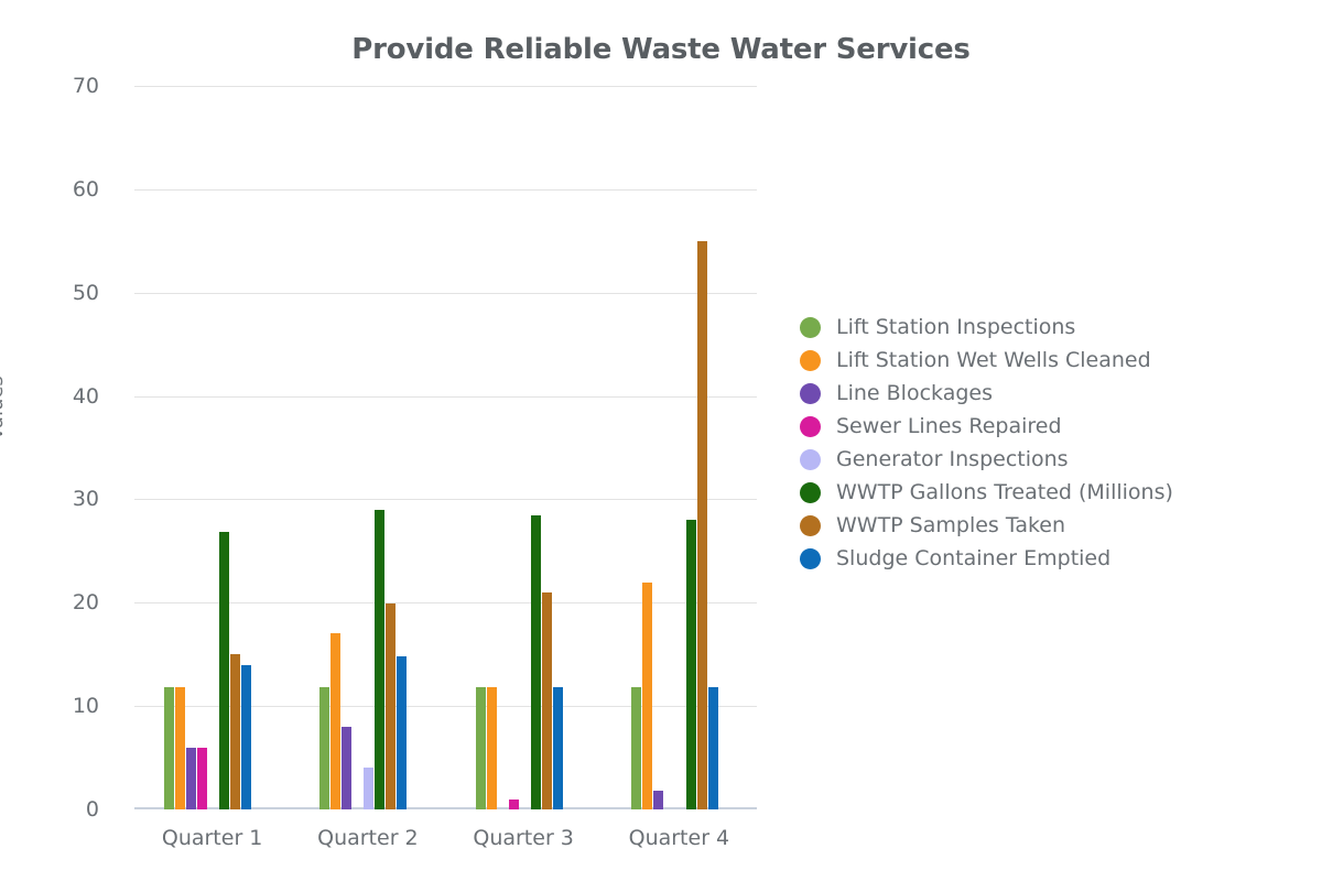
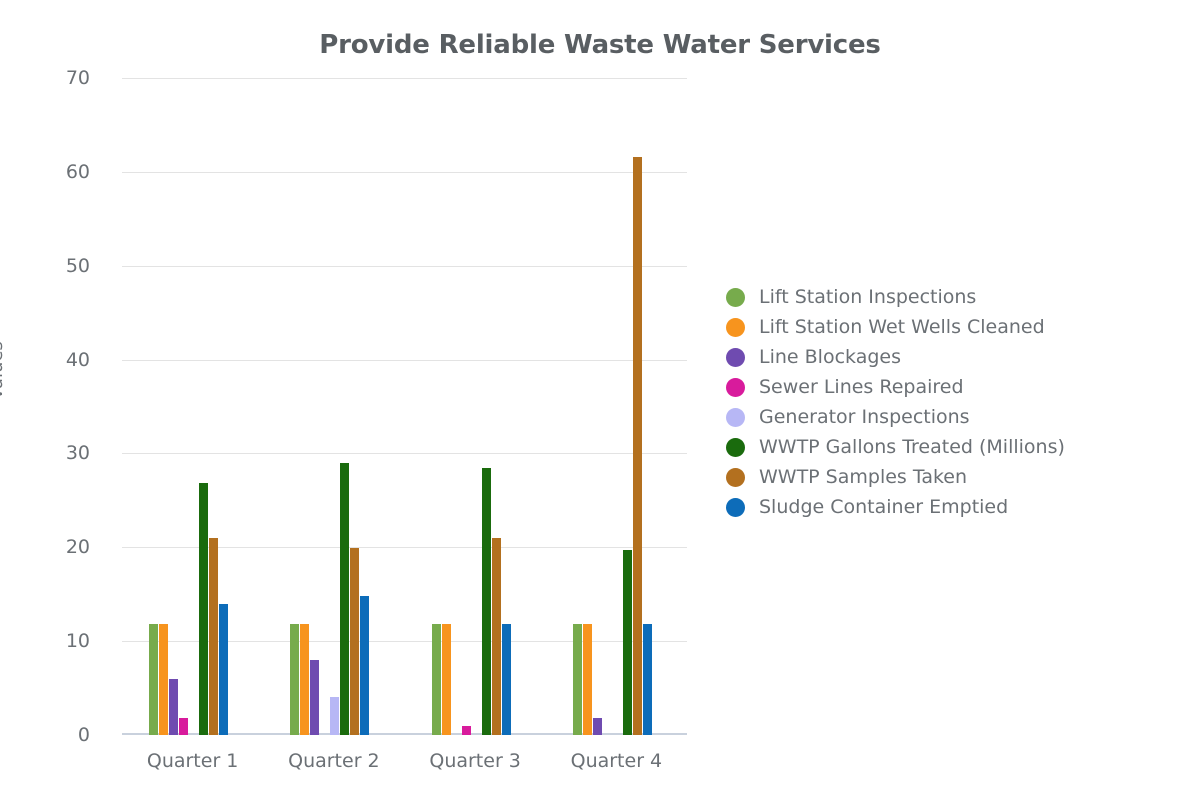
Sewer Lines Repaired/Quarter 1: 6 -> 2
WWTP Samples Taken/Quarter 1: 15 -> 21
Lift Station Wet Wells Cleaned/Quarter 2: 17 -> 12
Lift Station Wet Wells Cleaned/Quarter 4: 22 -> 12
WWTP Gallons Treated (Millions)/Quarter 4: 28 -> 20
WWTP Samples Taken/Quarter 4: 55 -> 62
